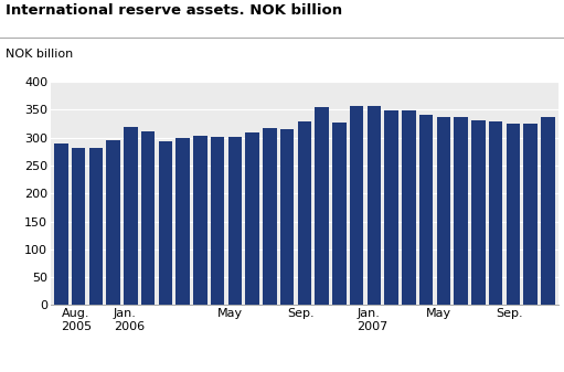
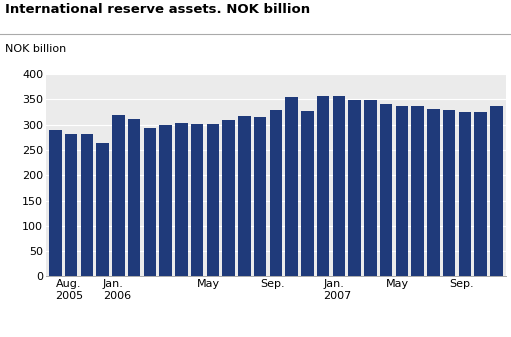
Jan. 2006: 295 -> 264
